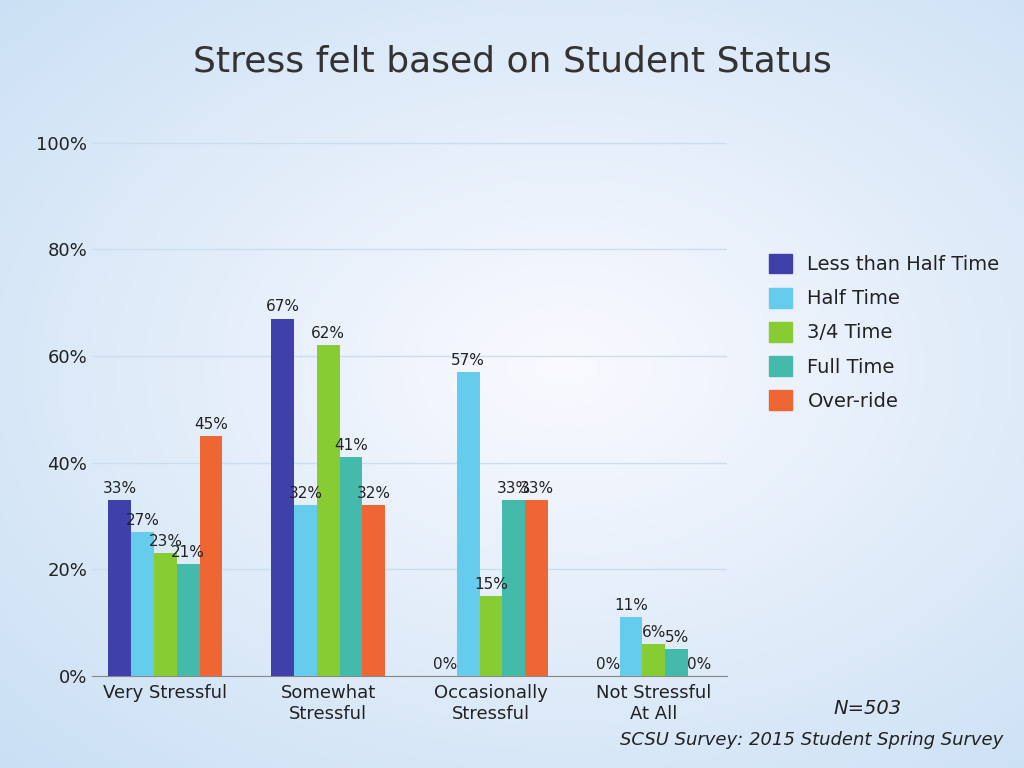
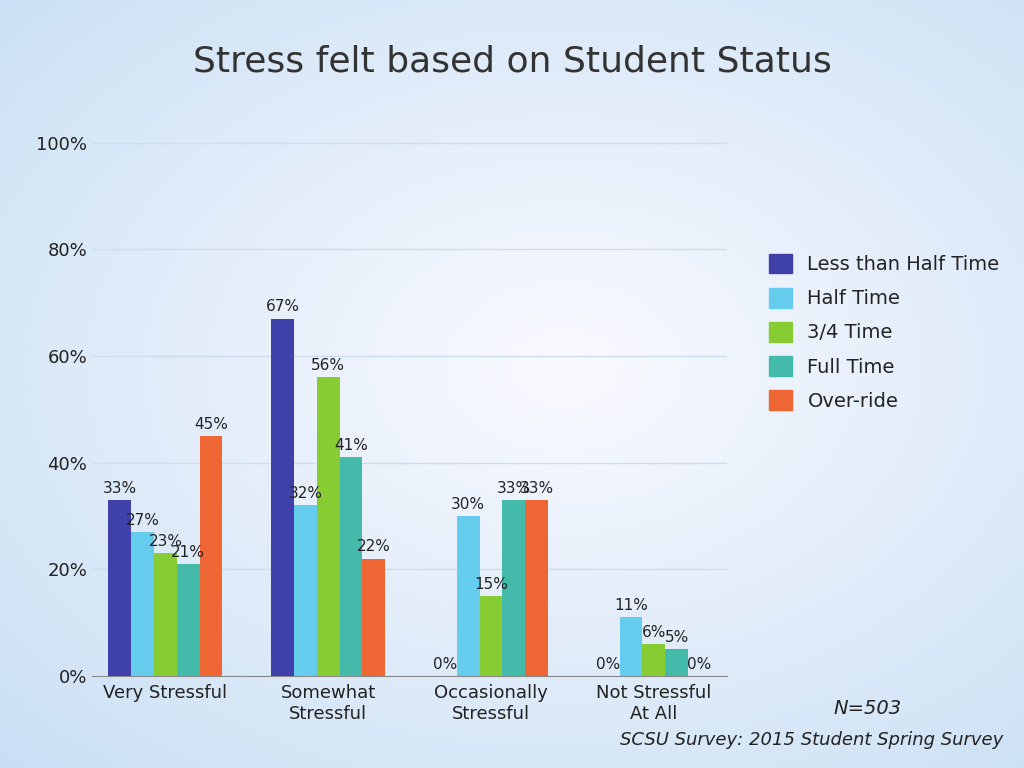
3/4 Time/Somewhat Stressful: 62% -> 56%
Over-ride/Somewhat Stressful: 32% -> 22%
Half Time/Occasionally Stressful: 57% -> 30%
